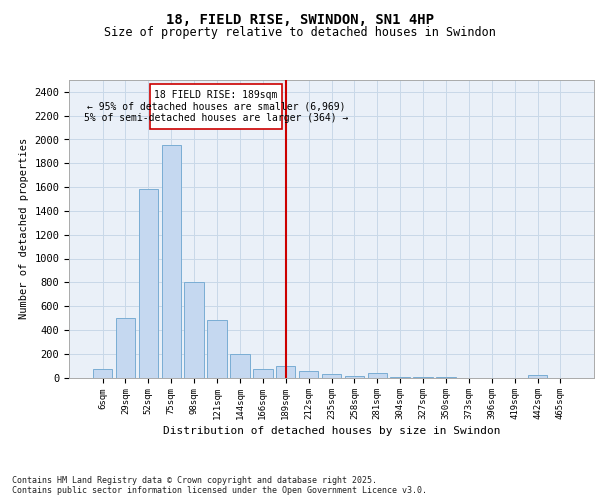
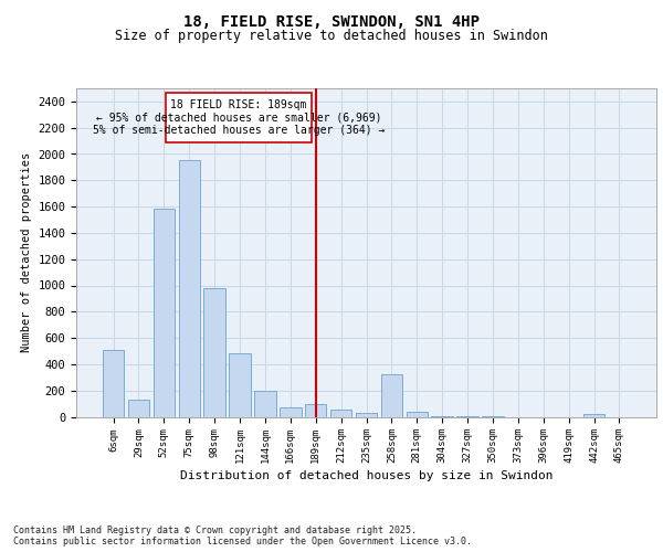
6sqm: 80 -> 510
29sqm: 500 -> 130
98sqm: 800 -> 980
258sqm: 20 -> 320
